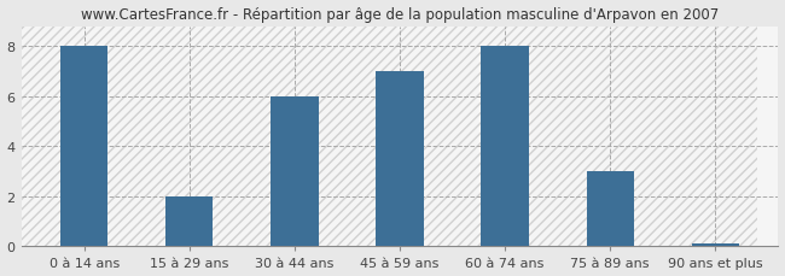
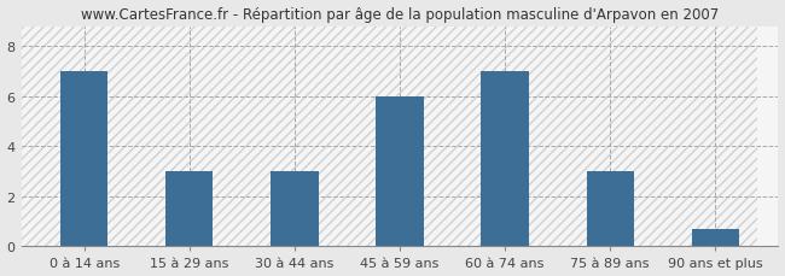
0 à 14 ans: 8.0 -> 7.0
15 à 29 ans: 2.0 -> 3.0
30 à 44 ans: 6.0 -> 3.0
45 à 59 ans: 7.0 -> 6.0
60 à 74 ans: 8.0 -> 7.0
90 ans et plus: 0.1 -> 0.7
